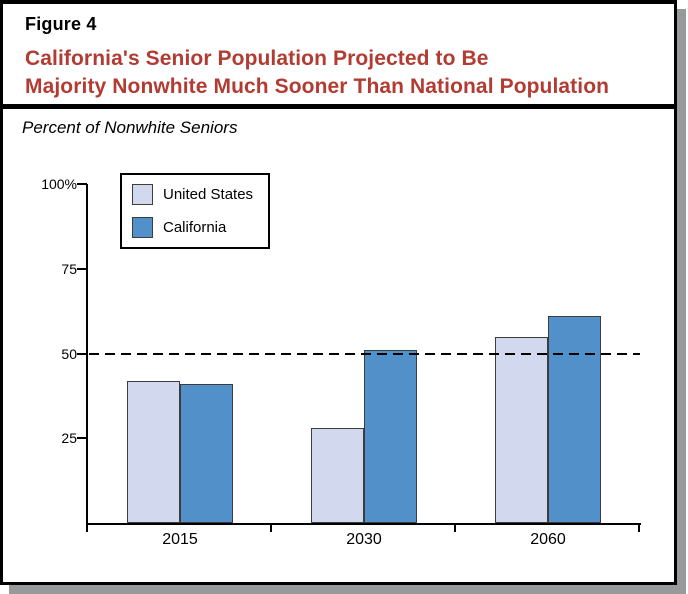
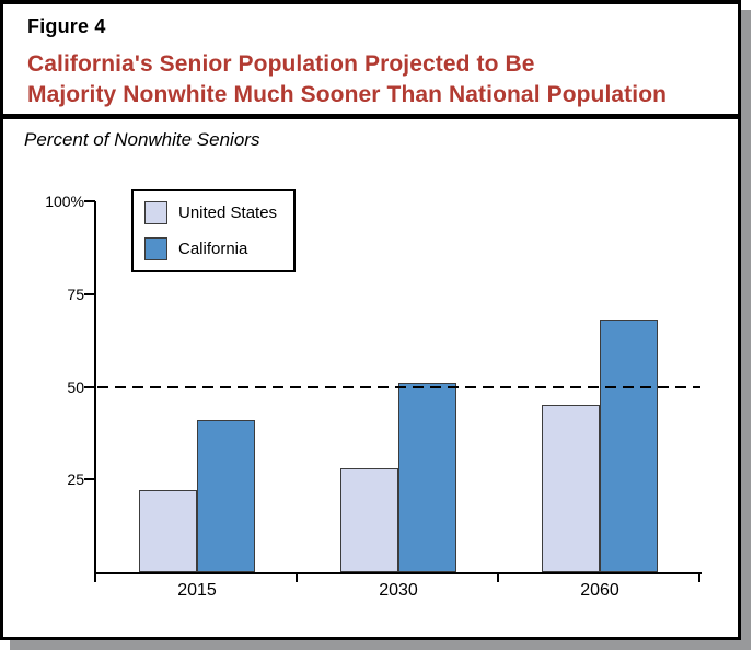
United States/2015: 42% -> 22%
United States/2060: 55% -> 45%
California/2060: 61% -> 68%
